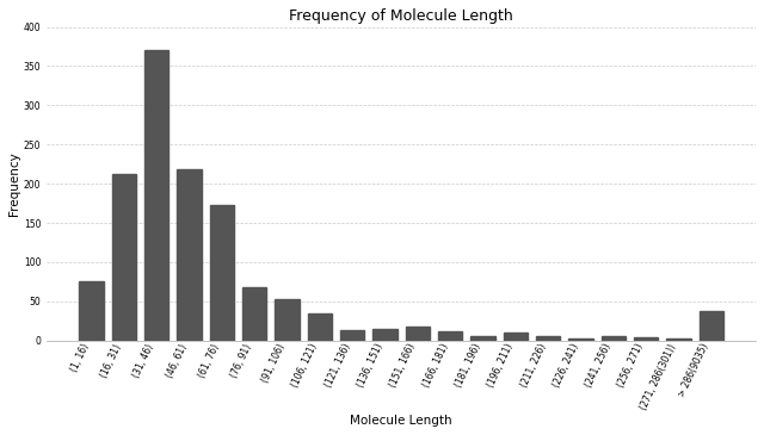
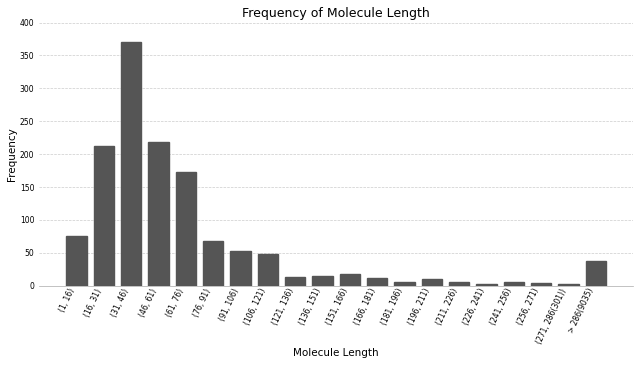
(106, 121): 35 -> 48
